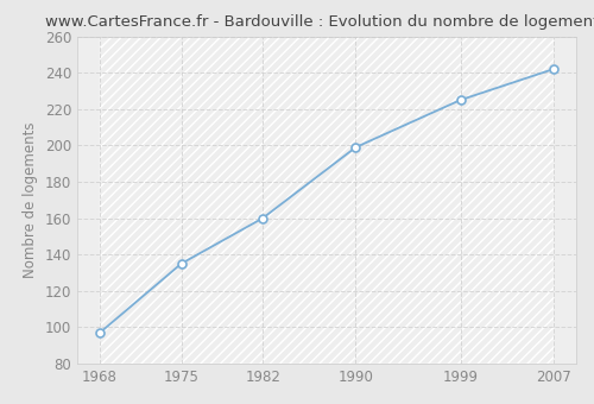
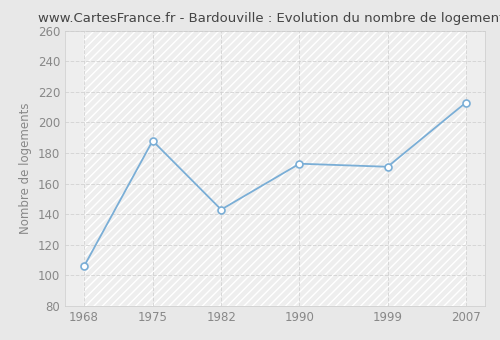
1968: 97 -> 106
1975: 135 -> 188
1982: 160 -> 143
1990: 199 -> 173
1999: 225 -> 171
2007: 242 -> 213
